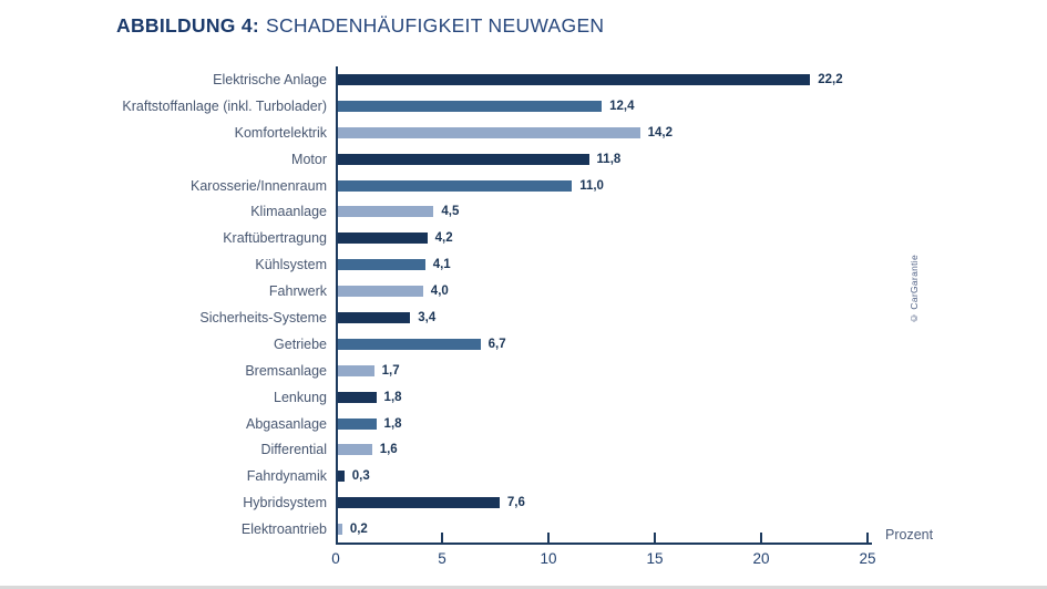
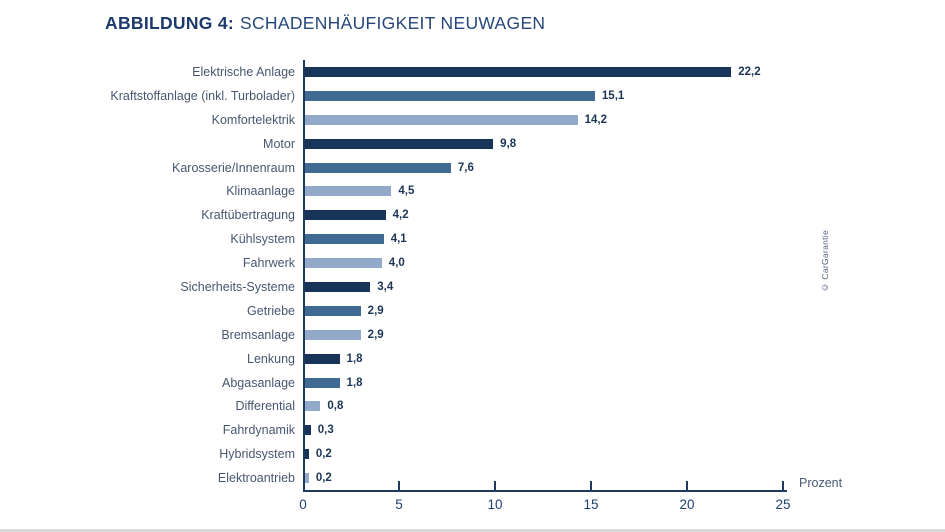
Kraftstoffanlage (inkl. Turbolader): 12,4 -> 15,1
Motor: 11,8 -> 9,8
Karosserie/Innenraum: 11,0 -> 7,6
Getriebe: 6,7 -> 2,9
Bremsanlage: 1,7 -> 2,9
Differential: 1,6 -> 0,8
Hybridsystem: 7,6 -> 0,2
